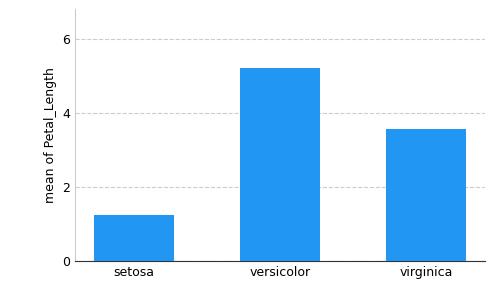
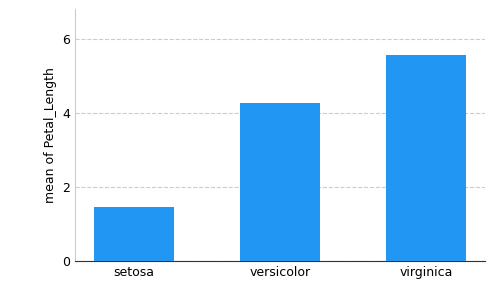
setosa: 1.25 -> 1.46
versicolor: 5.20 -> 4.26
virginica: 3.55 -> 5.55
